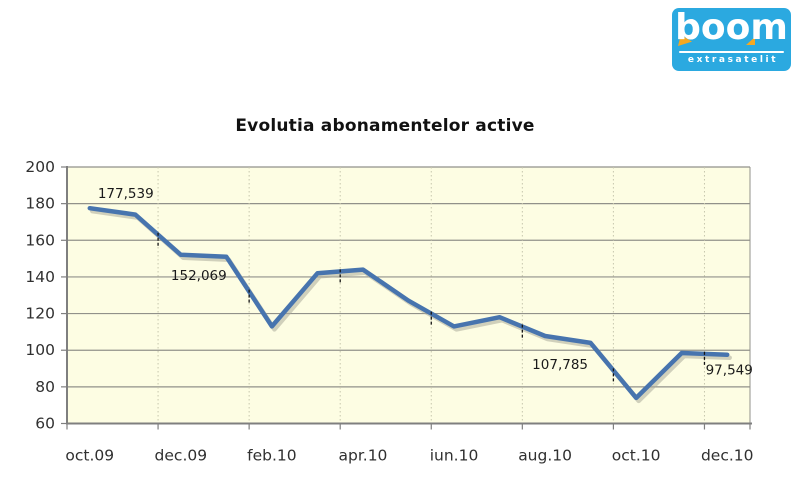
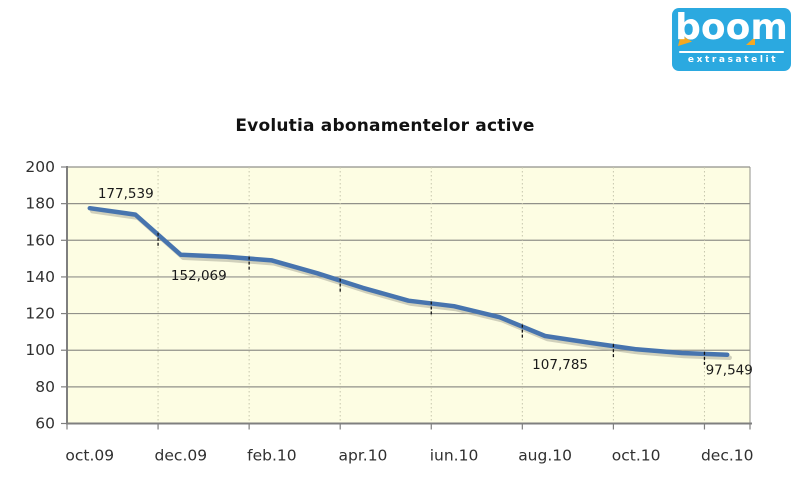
feb.10: 113 -> 149
apr.10: 144 -> 134
iun.10: 113 -> 124
oct.10: 74 -> 100
